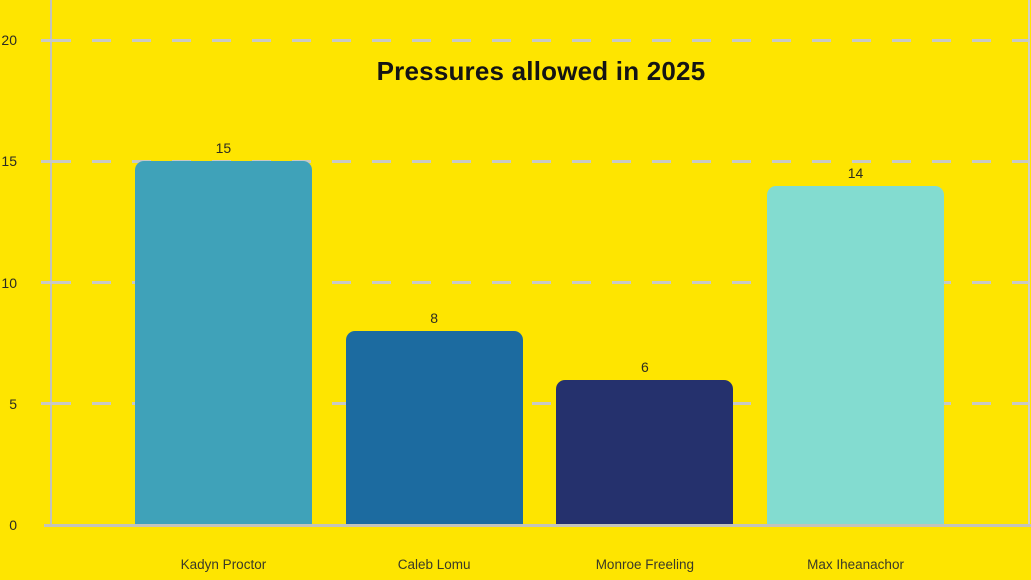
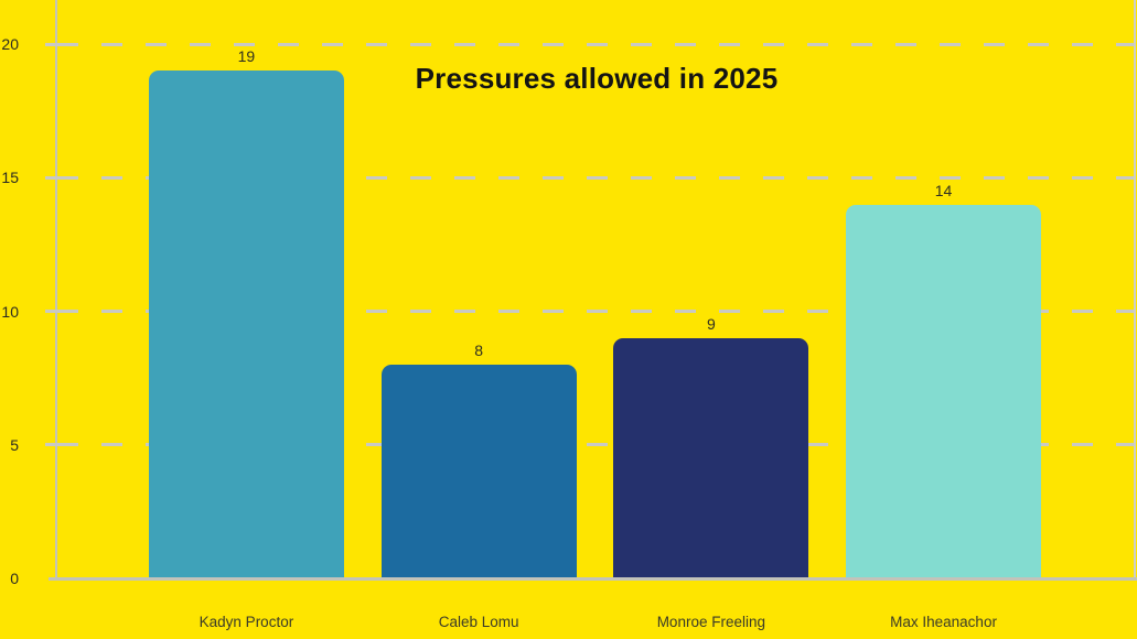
Kadyn Proctor: 15 -> 19
Monroe Freeling: 6 -> 9
